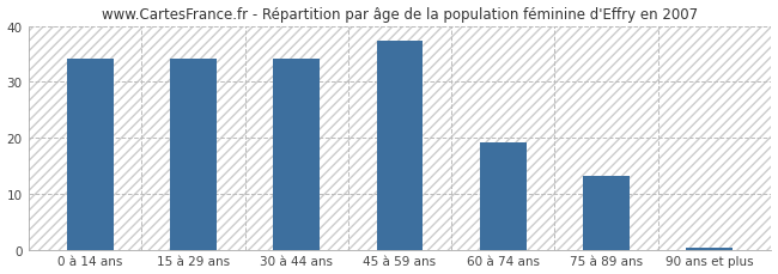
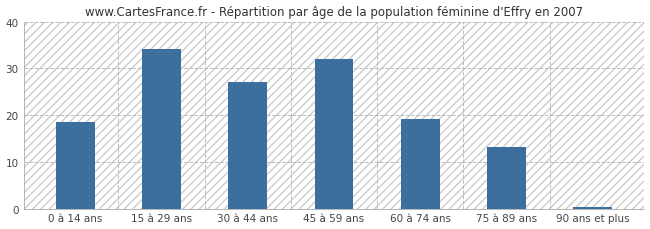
0 à 14 ans: 34.2 -> 18.5
30 à 44 ans: 34.2 -> 27.0
45 à 59 ans: 37.4 -> 32.0
